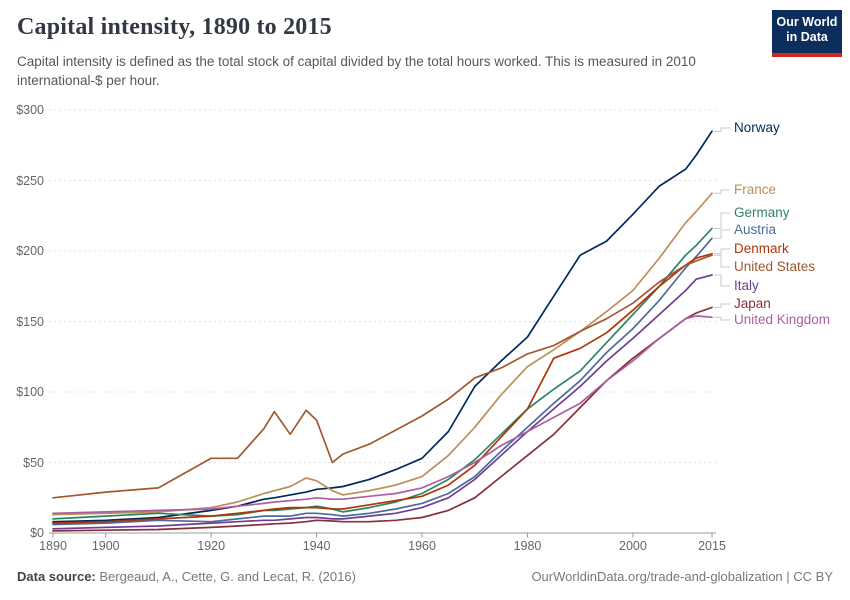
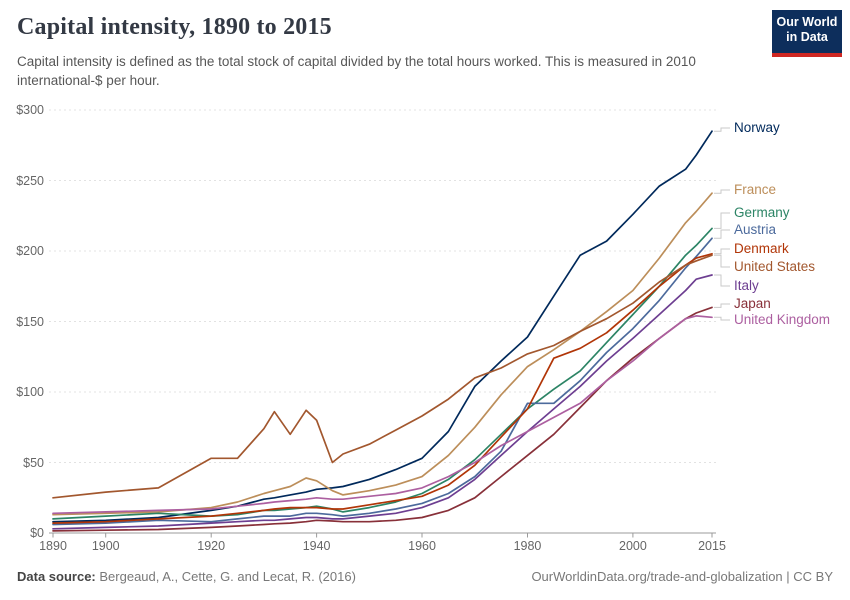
Austria/1980: $75 -> $92
